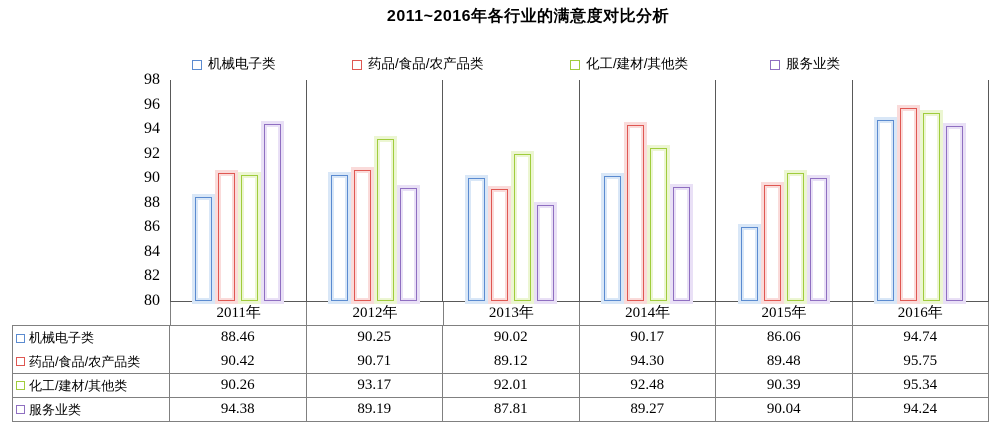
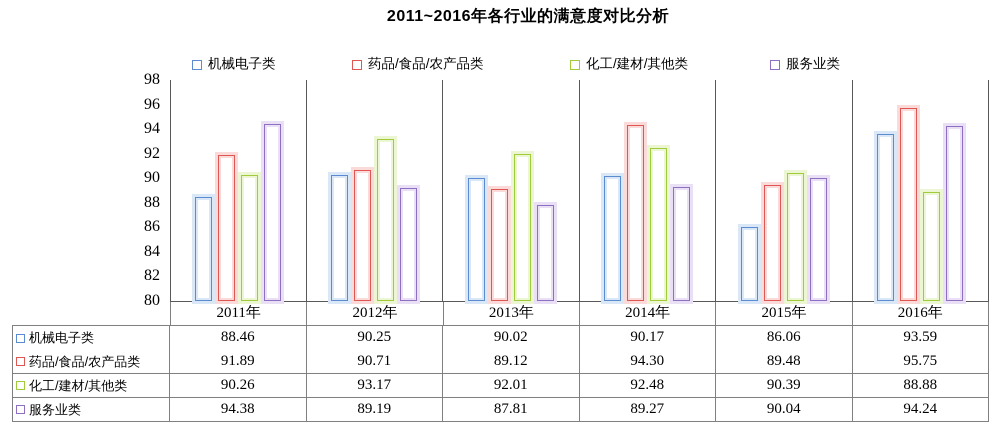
药品/食品/农产品类/2011年: 90.42 -> 91.89
机械电子类/2016年: 94.74 -> 93.59
化工/建材/其他类/2016年: 95.34 -> 88.88
